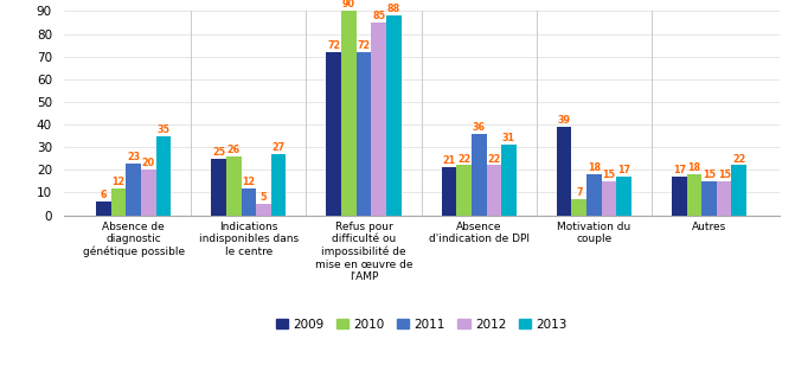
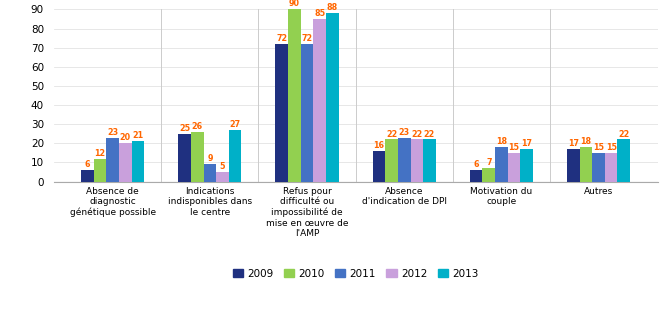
2013/Absence de diagnostic génétique possible: 35 -> 21
2011/Indications indisponibles dans le centre: 12 -> 9
2009/Absence d'indication de DPI: 21 -> 16
2011/Absence d'indication de DPI: 36 -> 23
2013/Absence d'indication de DPI: 31 -> 22
2009/Motivation du couple: 39 -> 6
